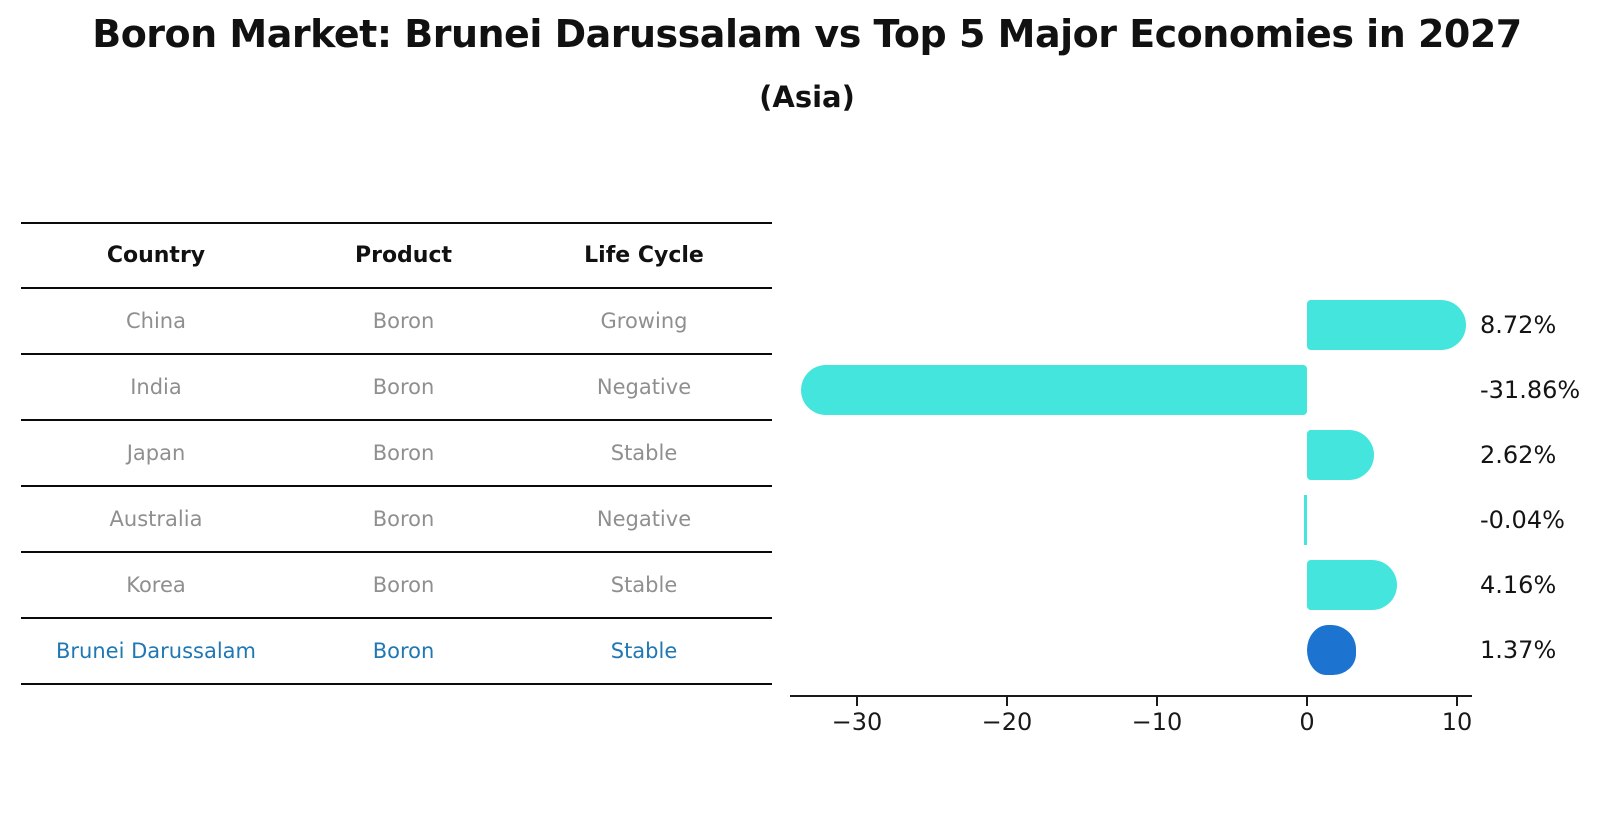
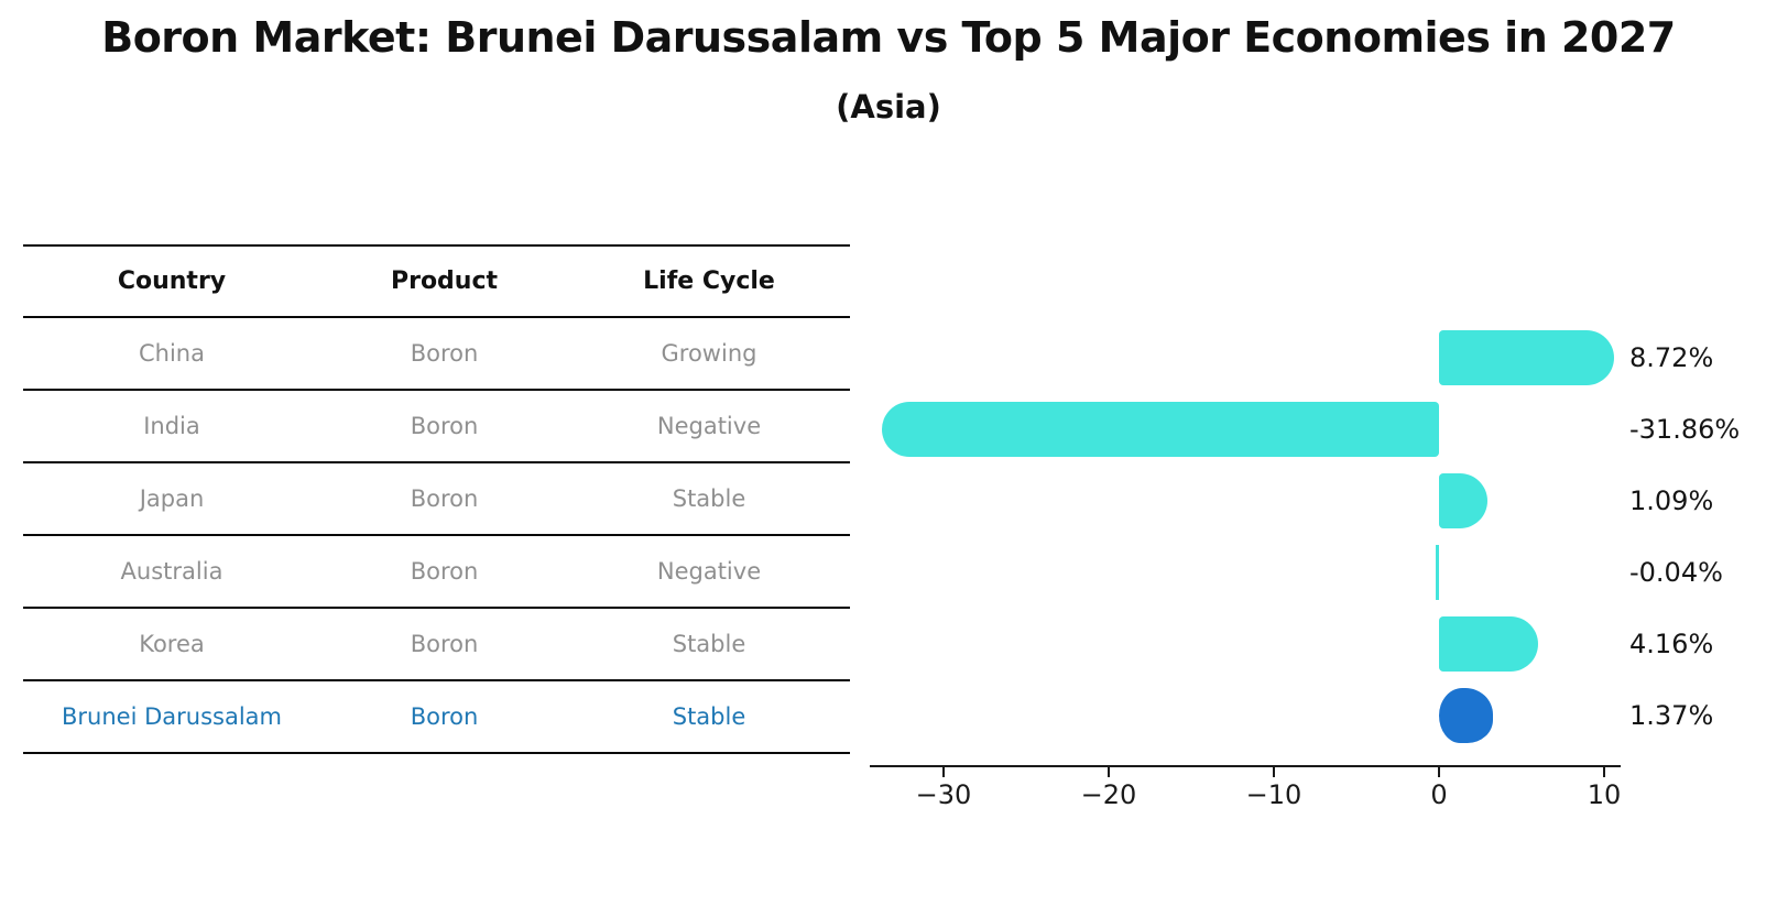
Japan: 2.62% -> 1.09%
